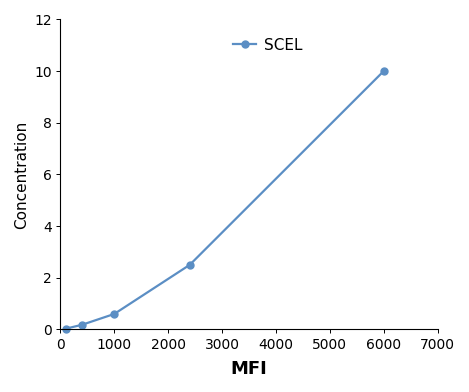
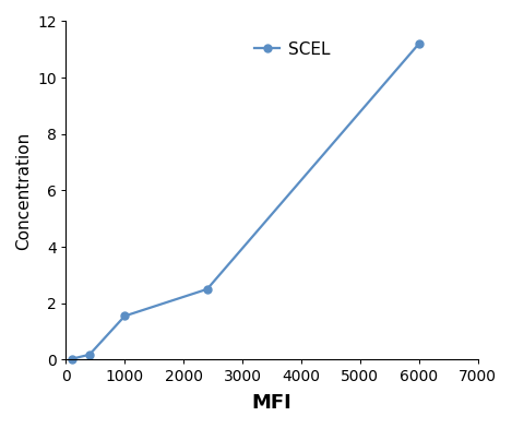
1000: 0.60 -> 1.55
6000: 10.00 -> 11.20
